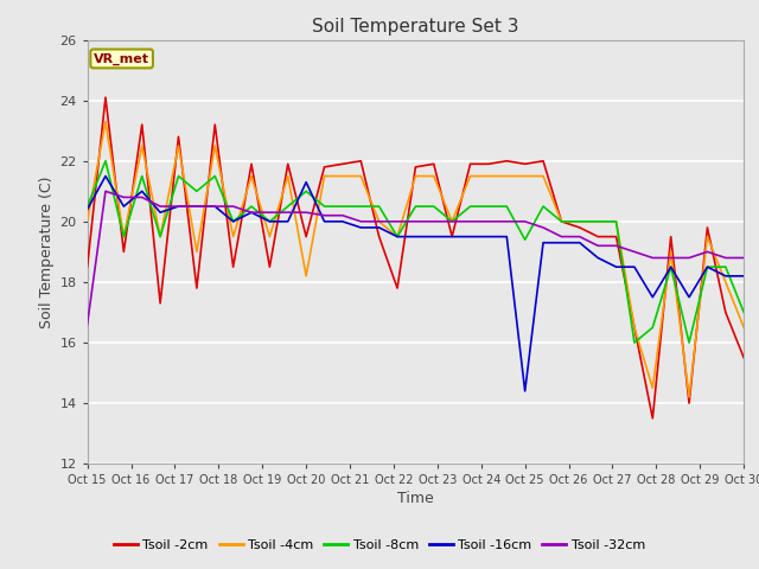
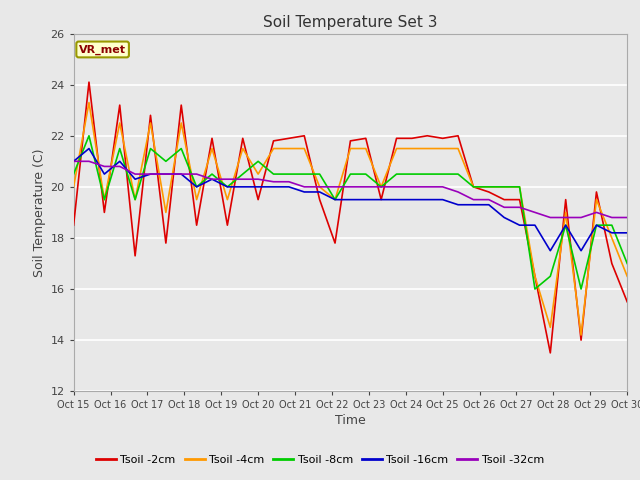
Tsoil -16cm/Oct 15: 20.4 -> 21.0
Tsoil -32cm/Oct 15: 16.6 -> 21.0
Tsoil -4cm/Oct 20: 18.2 -> 20.5
Tsoil -16cm/Oct 20: 21.3 -> 20.0
Tsoil -8cm/Oct 25: 19.4 -> 20.5
Tsoil -16cm/Oct 25: 14.4 -> 19.5
